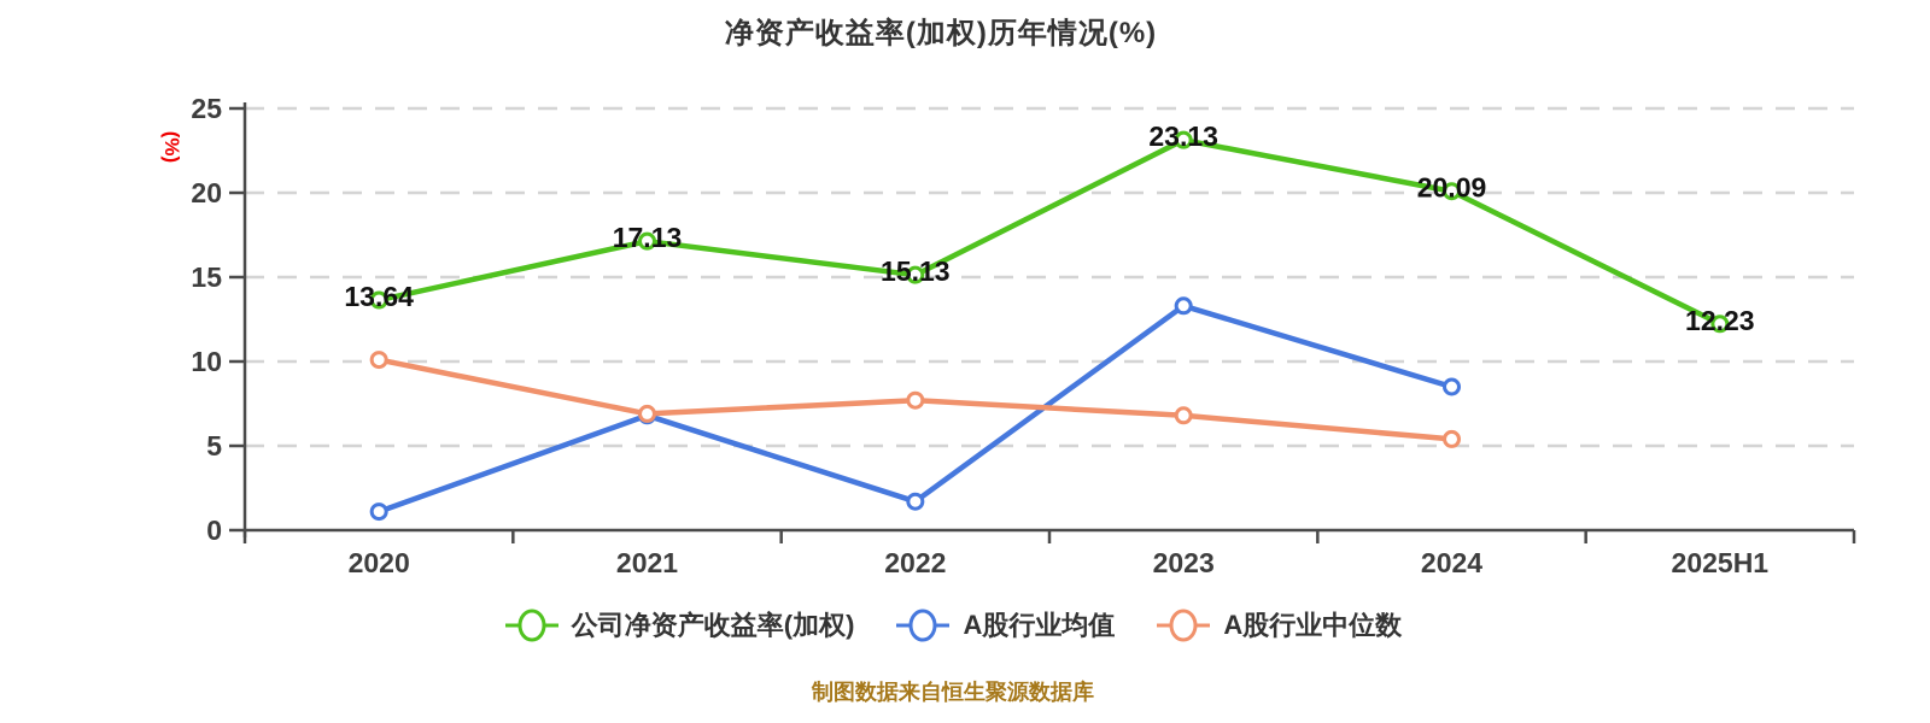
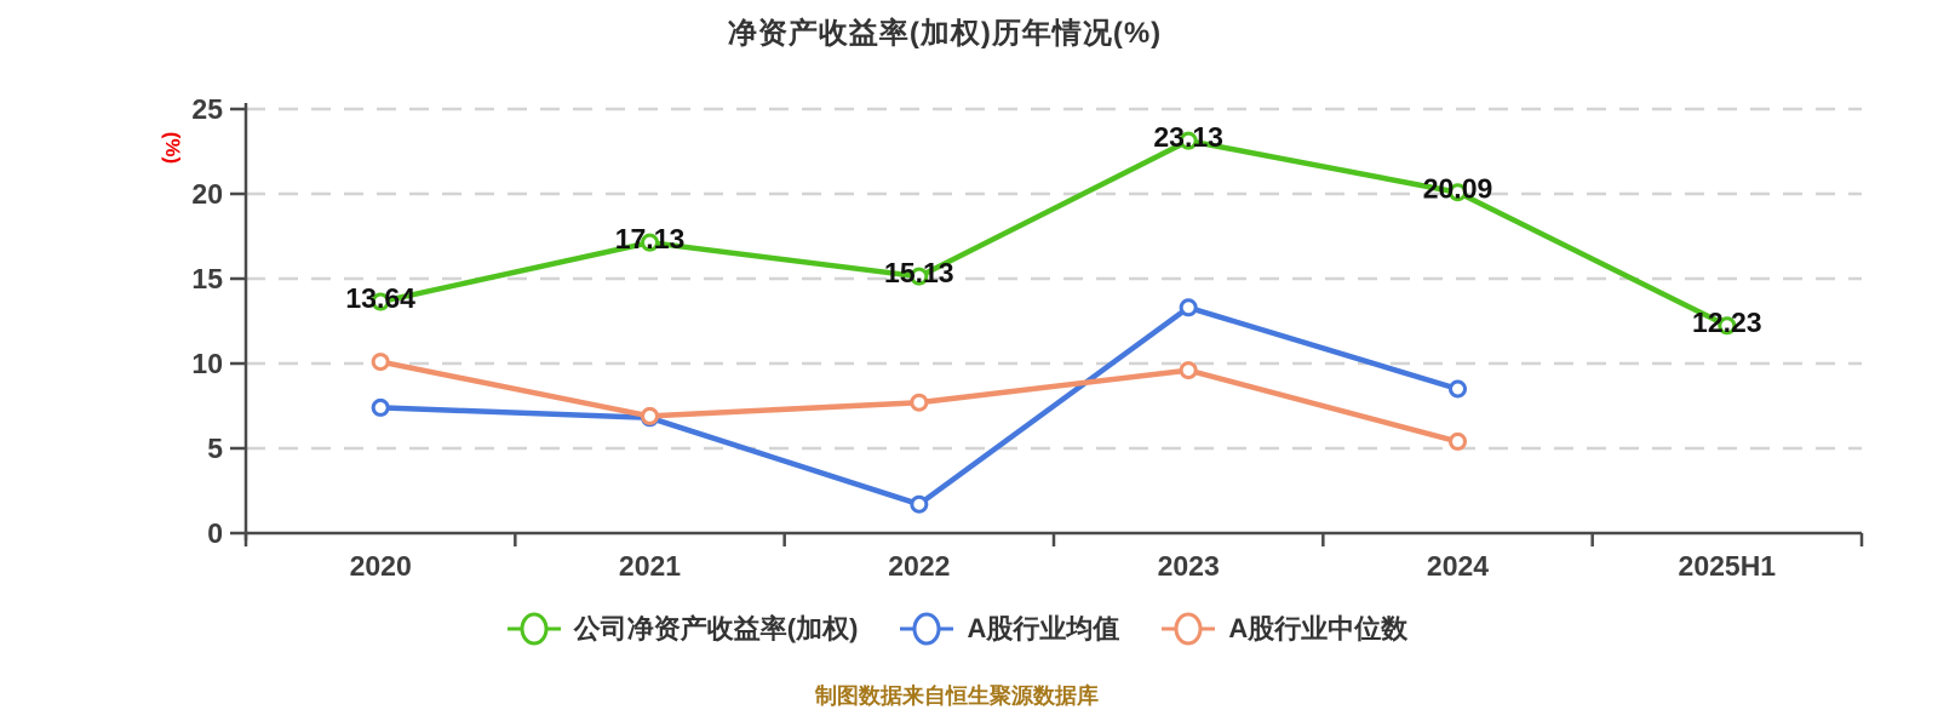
A股行业均值/2020: 1.1 -> 7.4
A股行业中位数/2023: 6.8 -> 9.6
